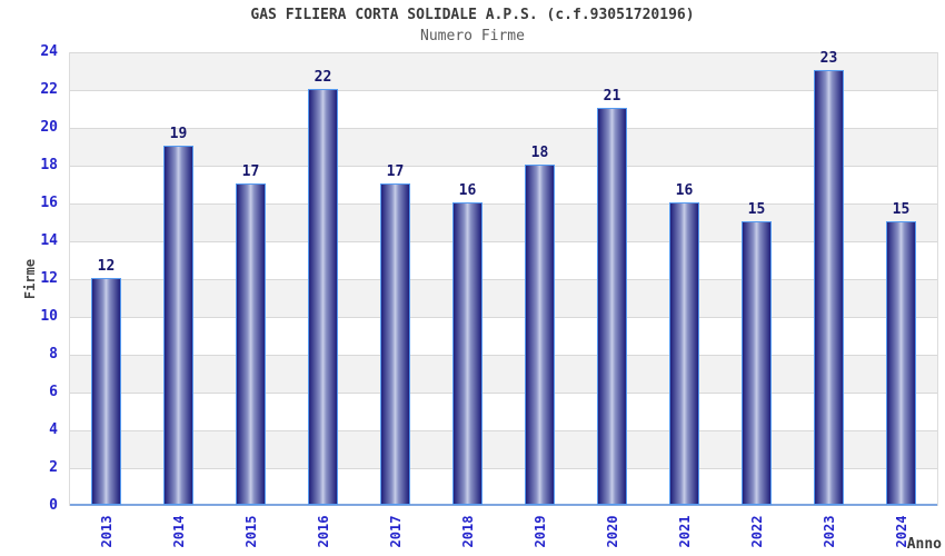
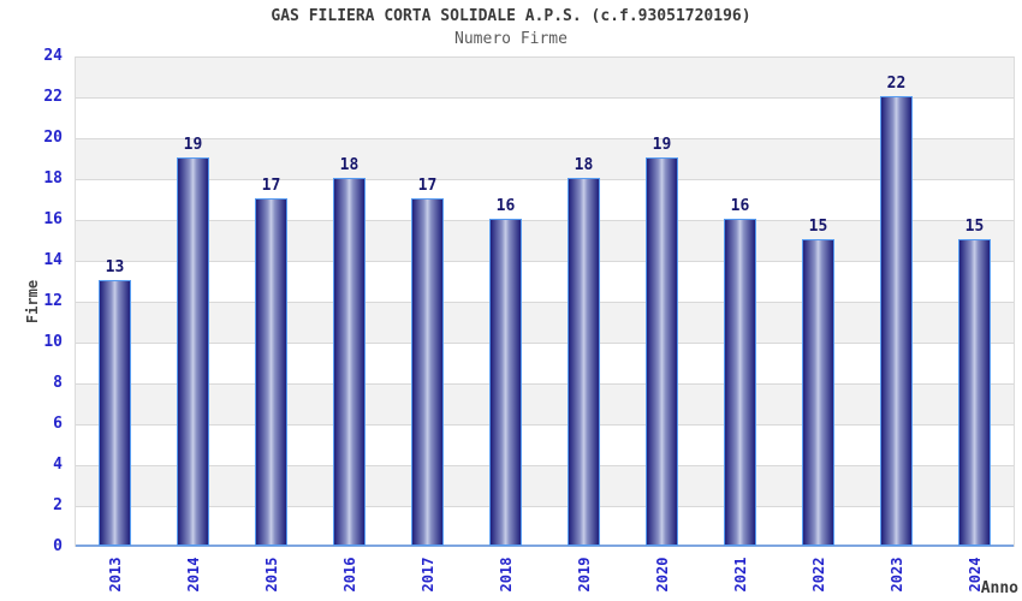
2013: 12 -> 13
2016: 22 -> 18
2020: 21 -> 19
2023: 23 -> 22
